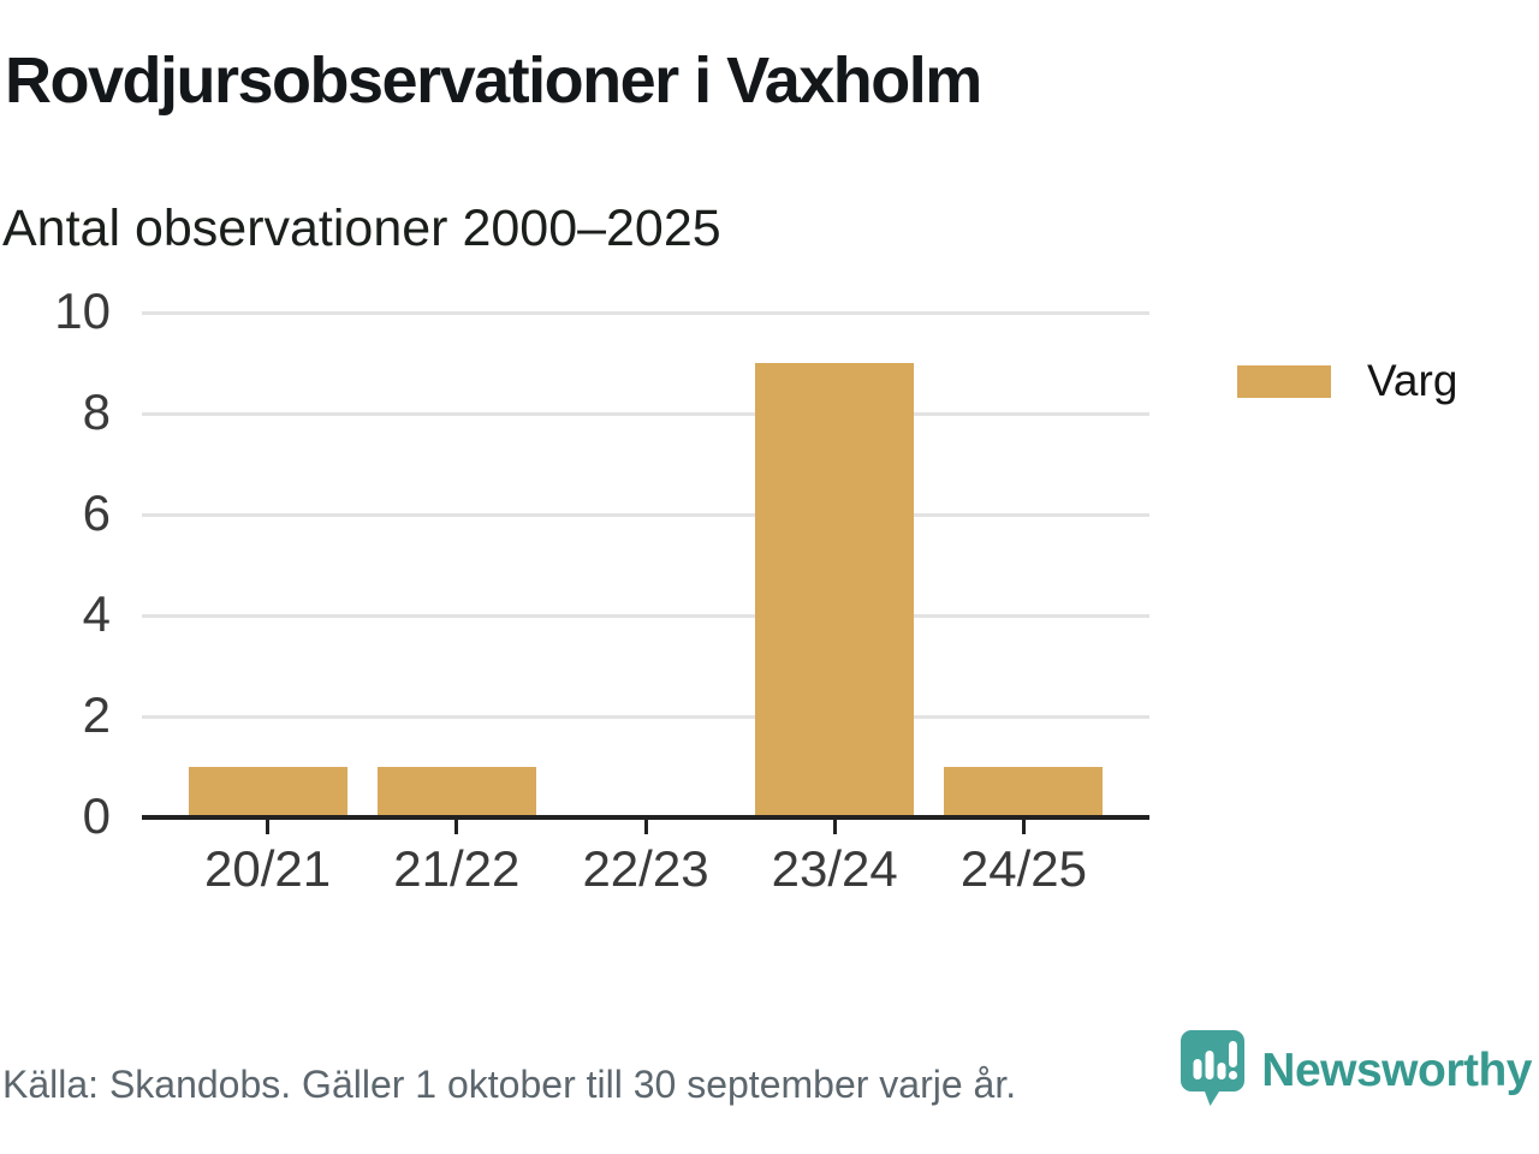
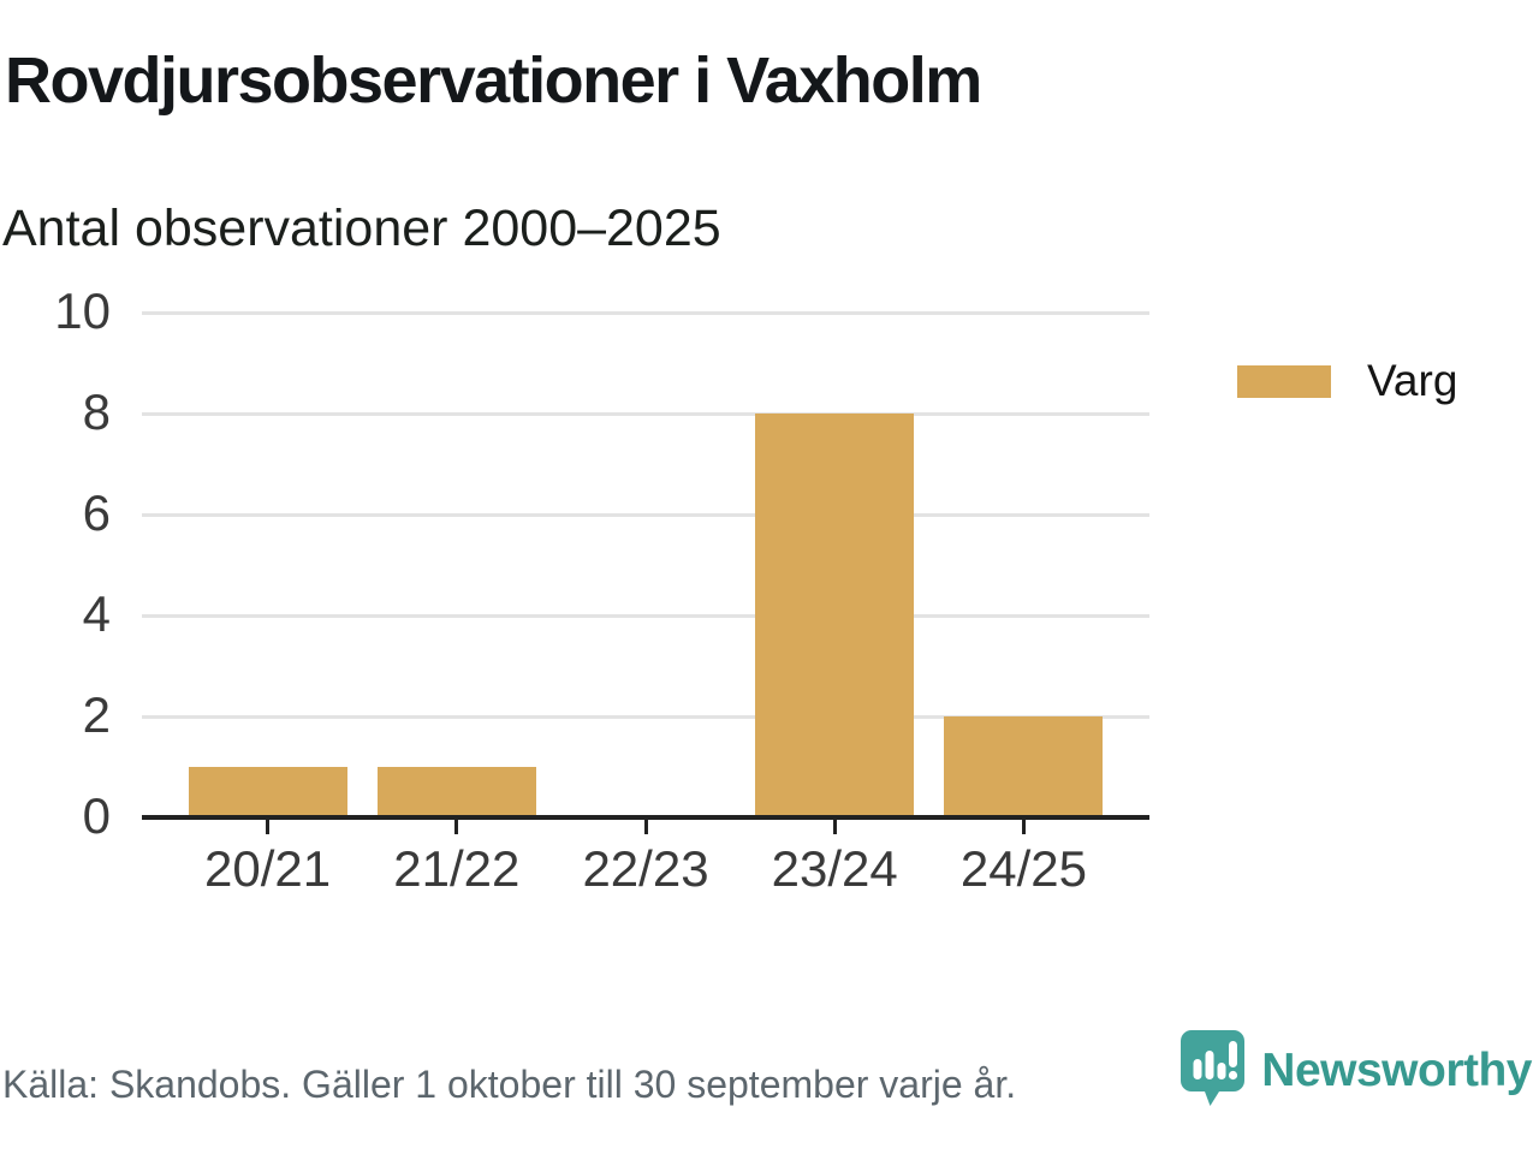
23/24: 9 -> 8
24/25: 1 -> 2
